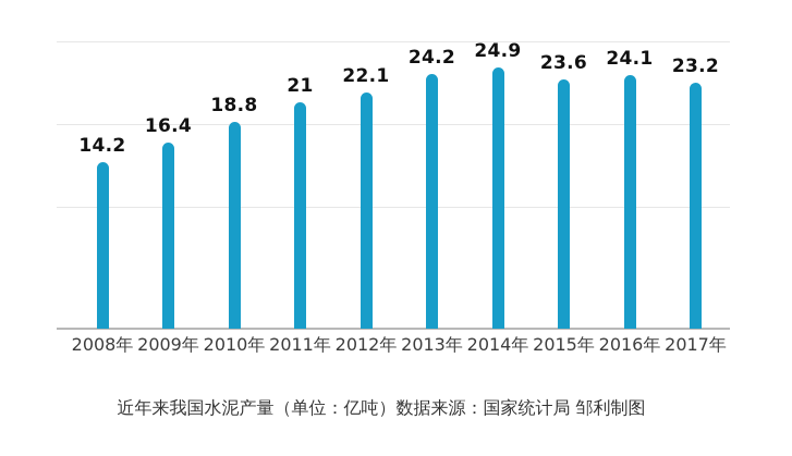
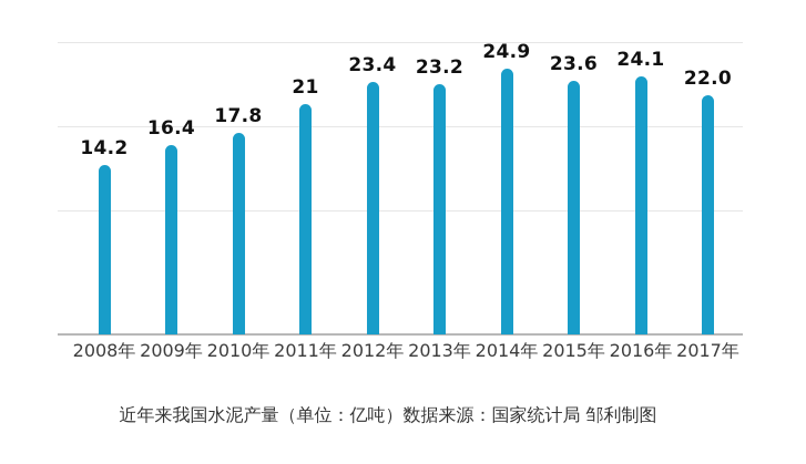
2010年: 18.8 -> 17.8
2012年: 22.1 -> 23.4
2013年: 24.2 -> 23.2
2017年: 23.2 -> 22.0
